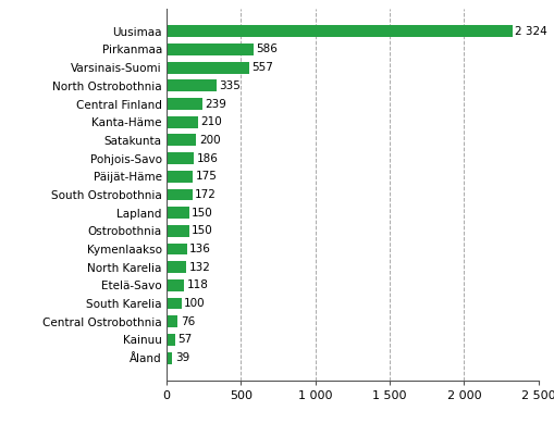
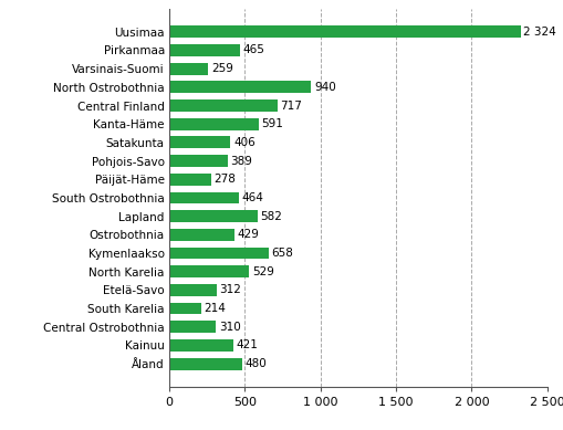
Pirkanmaa: 586 -> 465
Varsinais-Suomi: 557 -> 259
North Ostrobothnia: 335 -> 940
Central Finland: 239 -> 717
Kanta-Häme: 210 -> 591
Satakunta: 200 -> 406
Pohjois-Savo: 186 -> 389
Päijät-Häme: 175 -> 278
South Ostrobothnia: 172 -> 464
Lapland: 150 -> 582
Ostrobothnia: 150 -> 429
Kymenlaakso: 136 -> 658
North Karelia: 132 -> 529
Etelä-Savo: 118 -> 312
South Karelia: 100 -> 214
Central Ostrobothnia: 76 -> 310
Kainuu: 57 -> 421
Åland: 39 -> 480
